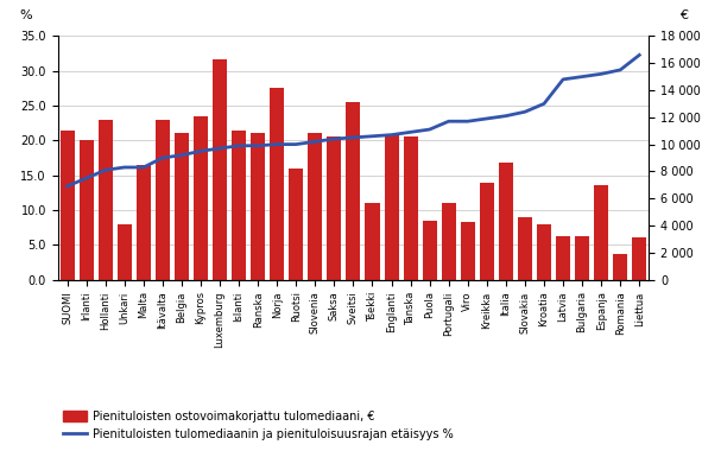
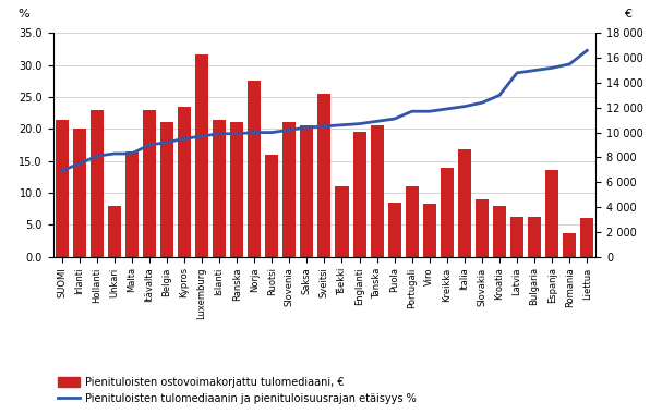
Pienituloisten ostovoimakorjattu tulomediaani, €/Englanti: 20.8 -> 19.5
